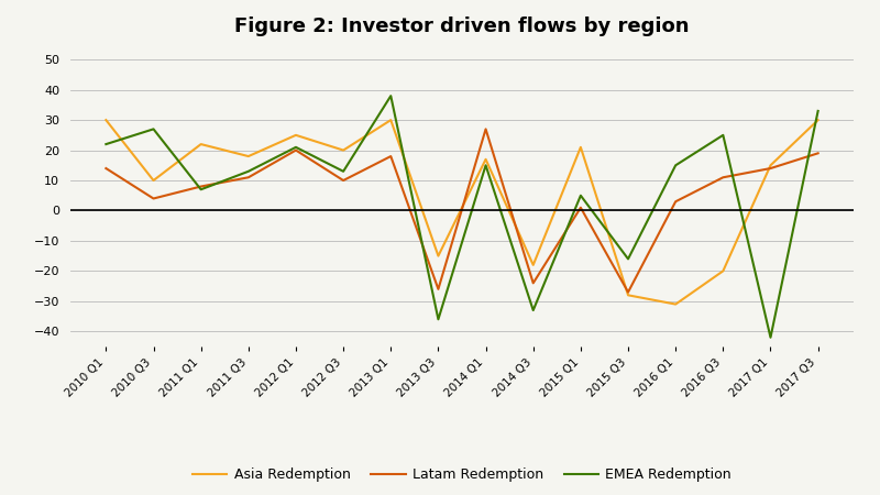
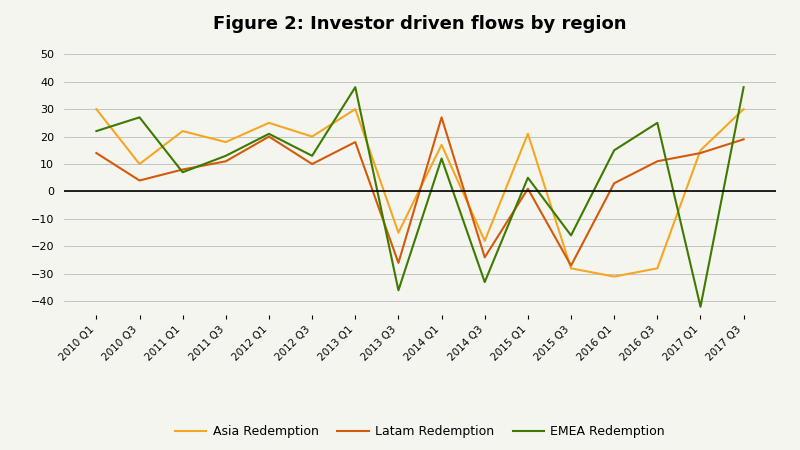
EMEA Redemption/2014 Q1: 15 -> 12
Asia Redemption/2016 Q3: -20 -> -28
EMEA Redemption/2017 Q3: 33 -> 38
